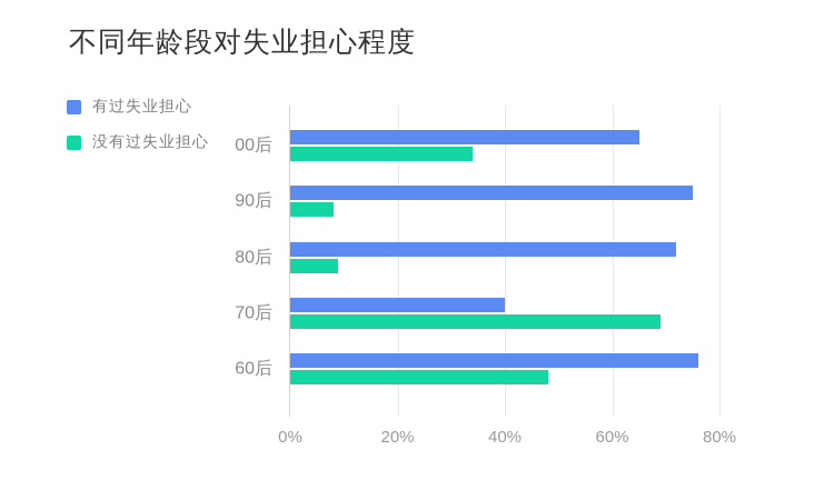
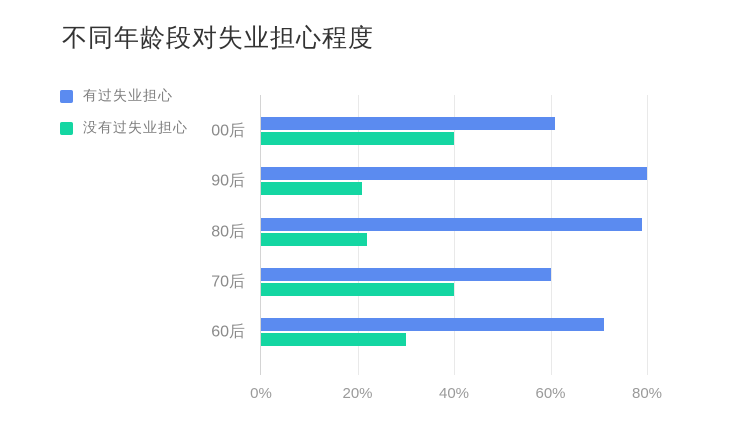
有过失业担心/00后: 65% -> 61%
没有过失业担心/00后: 34% -> 40%
有过失业担心/90后: 75% -> 80%
没有过失业担心/90后: 8% -> 21%
有过失业担心/80后: 72% -> 79%
没有过失业担心/80后: 9% -> 22%
有过失业担心/70后: 40% -> 60%
没有过失业担心/70后: 69% -> 40%
有过失业担心/60后: 76% -> 71%
没有过失业担心/60后: 48% -> 30%
